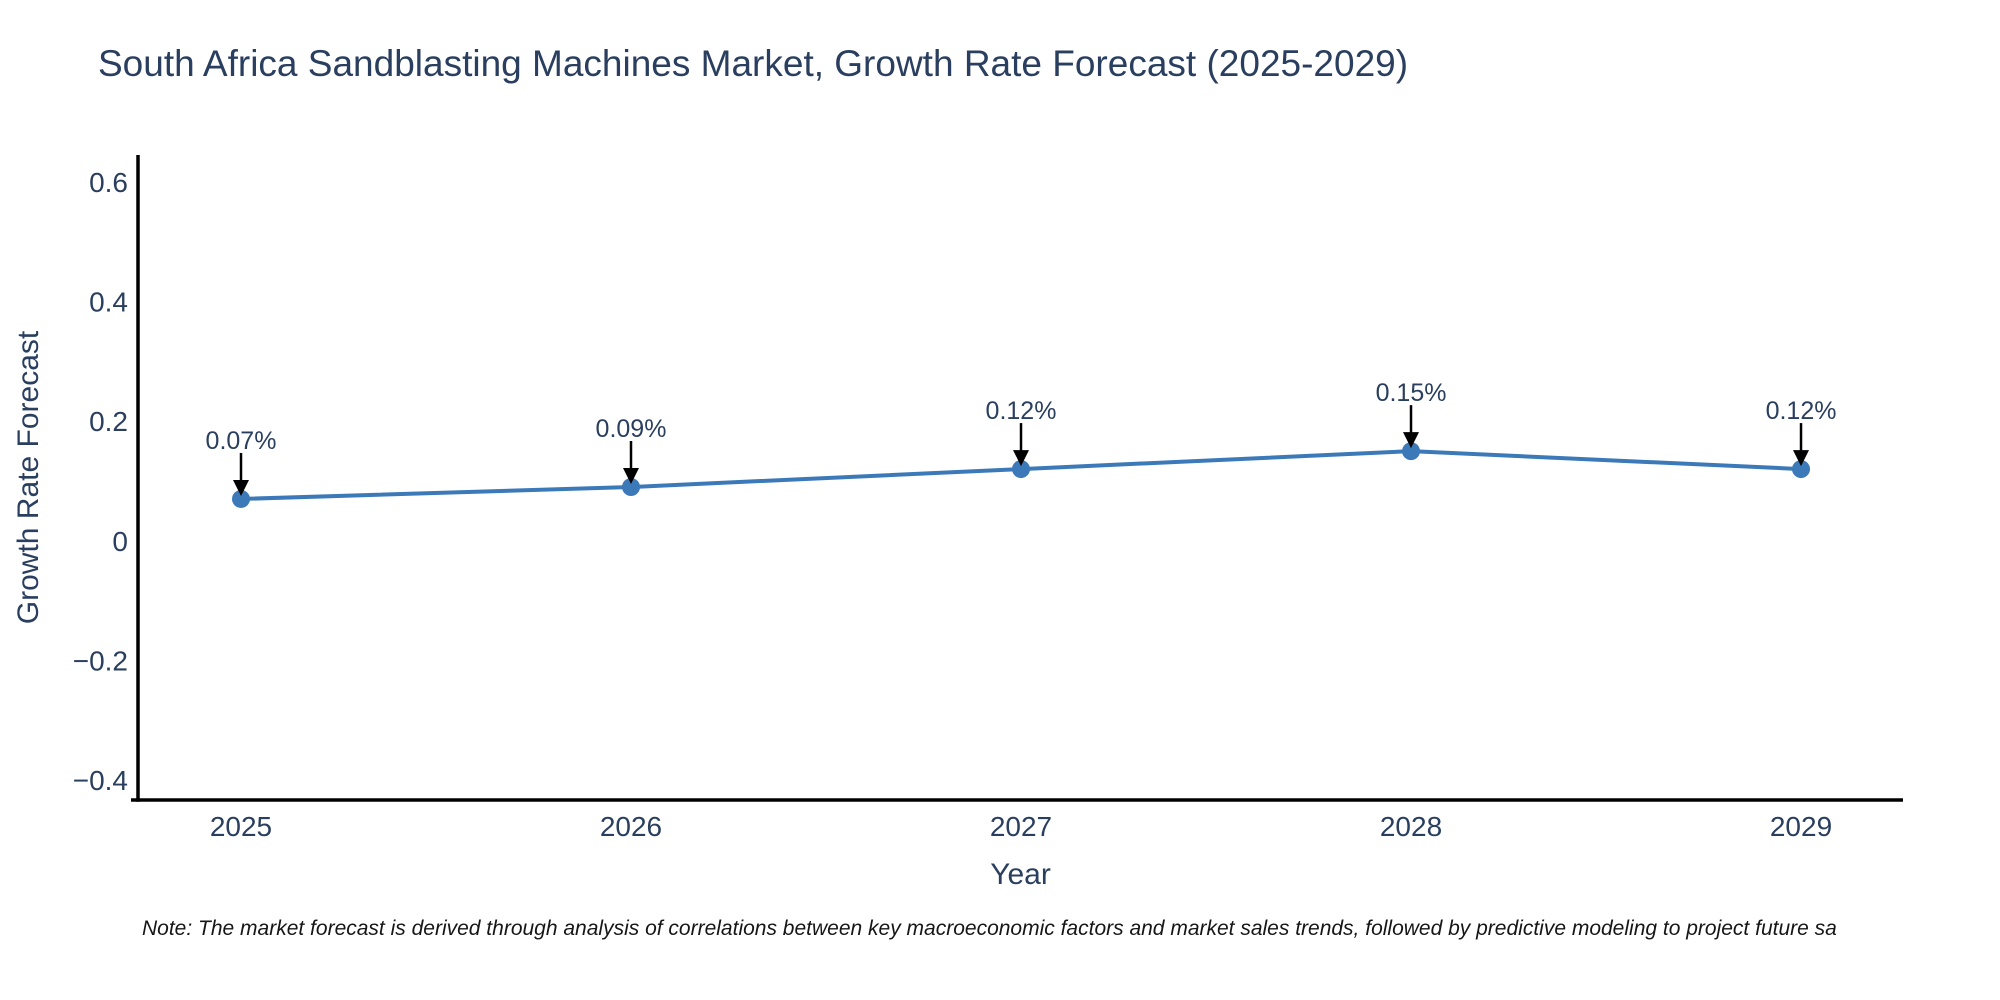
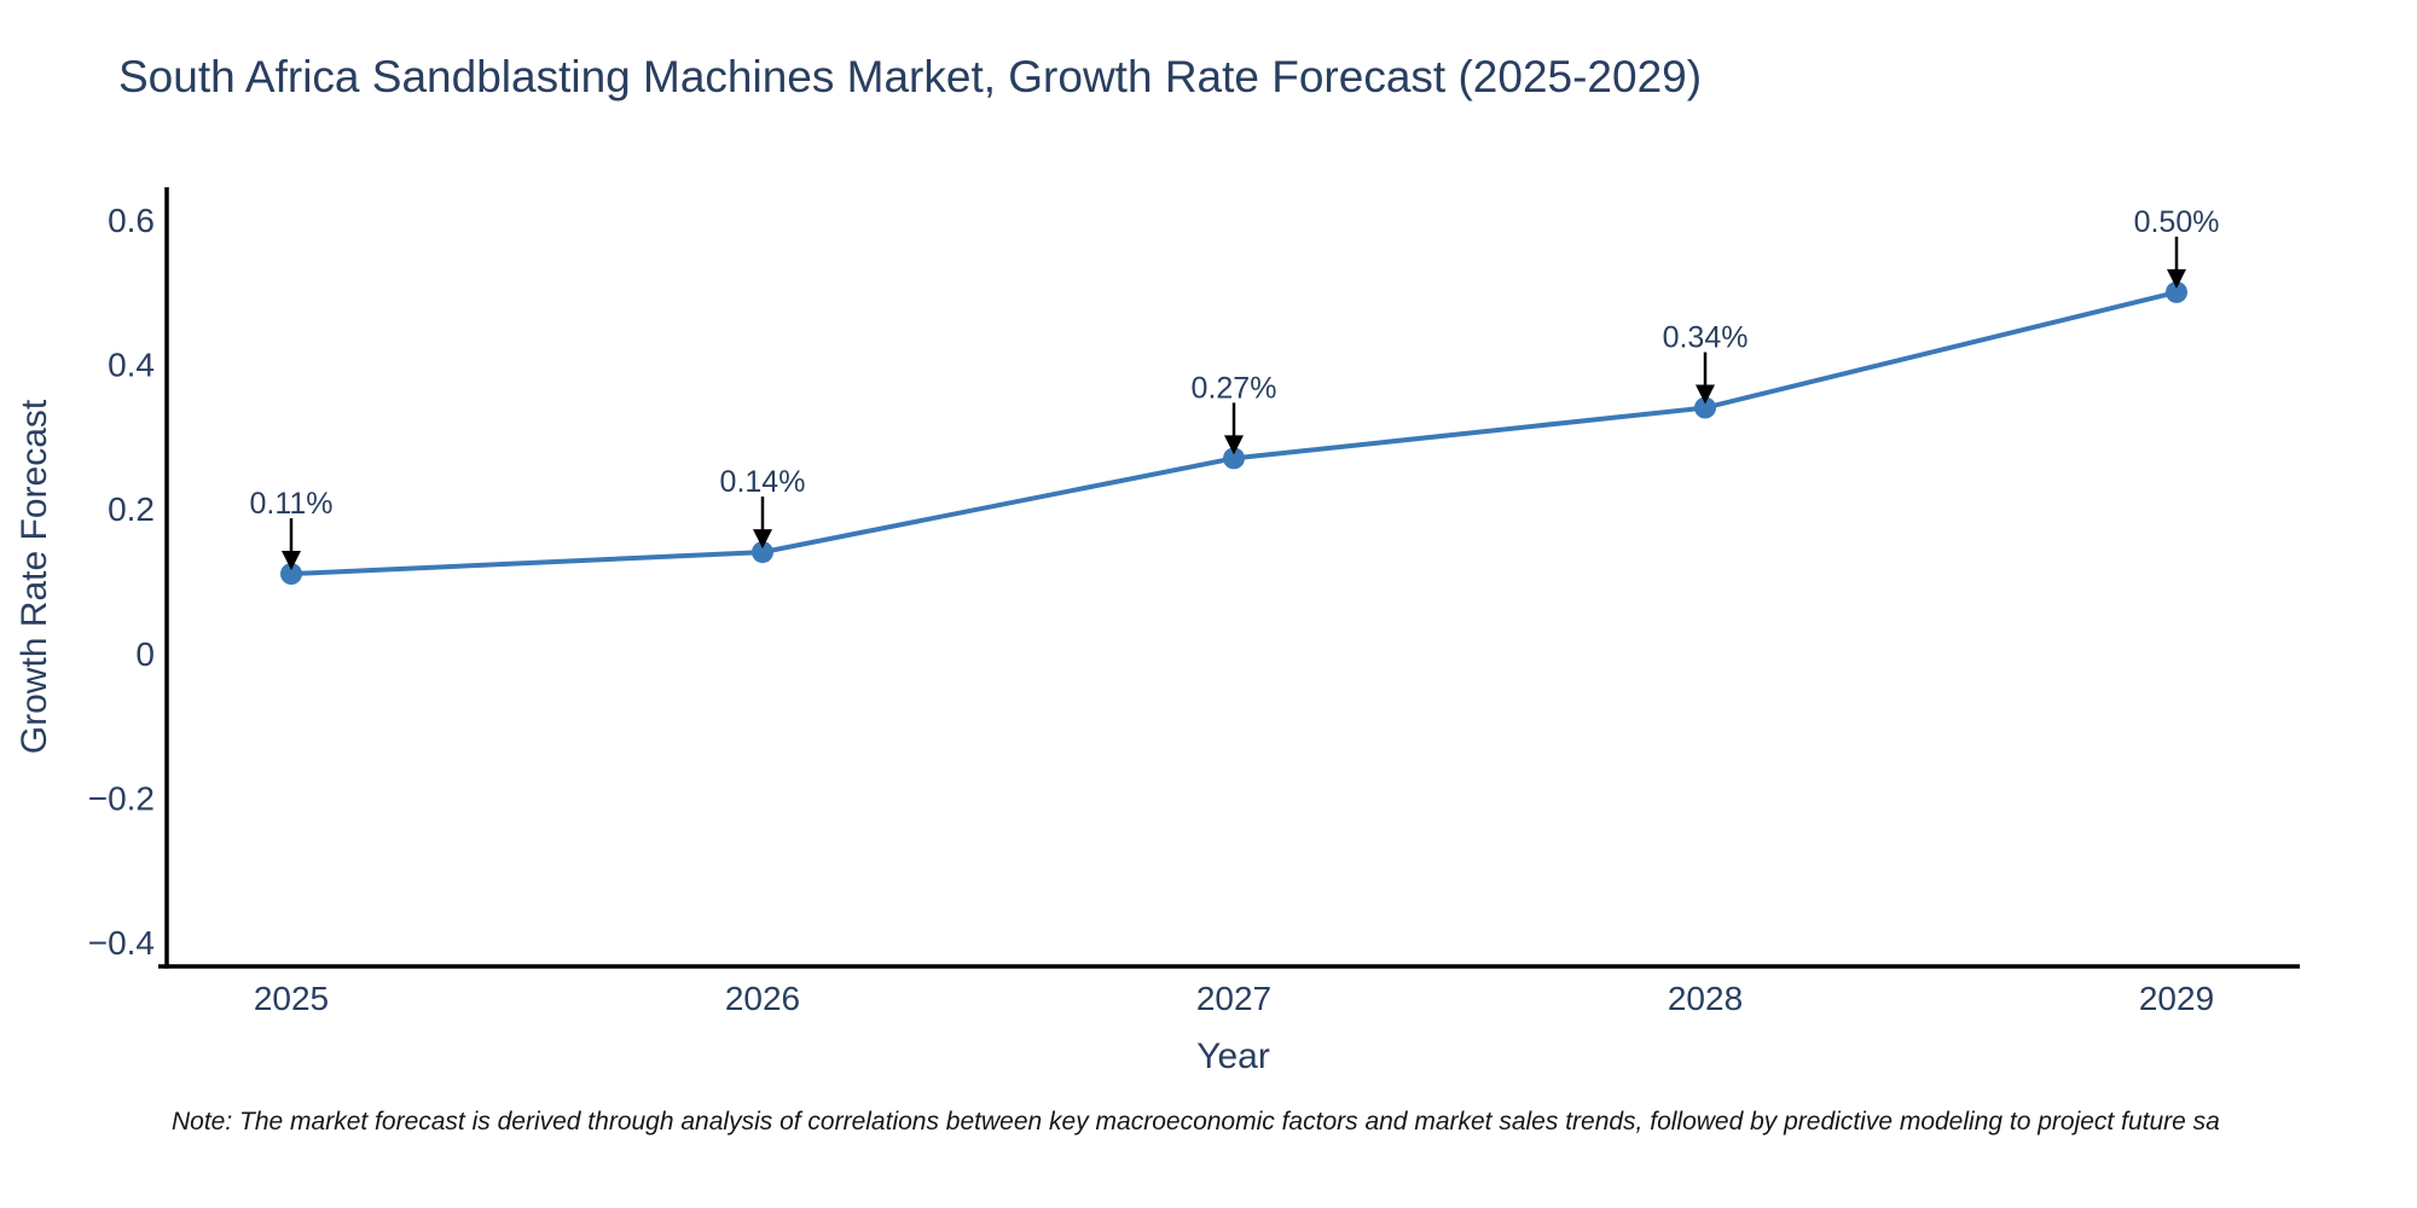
2025: 0.07% -> 0.11%
2026: 0.09% -> 0.14%
2027: 0.12% -> 0.27%
2028: 0.15% -> 0.34%
2029: 0.12% -> 0.50%
